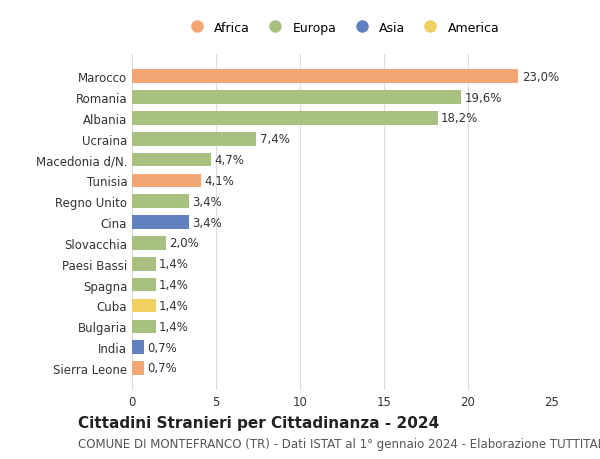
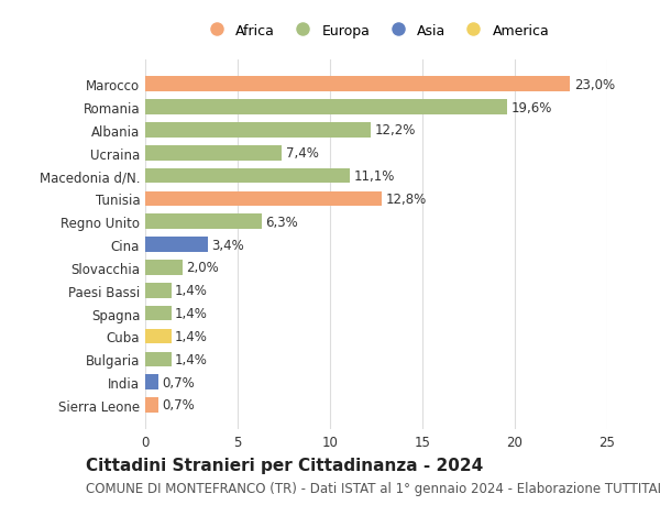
Albania: 18,2% -> 12,2%
Macedonia d/N.: 4,7% -> 11,1%
Tunisia: 4,1% -> 12,8%
Regno Unito: 3,4% -> 6,3%
